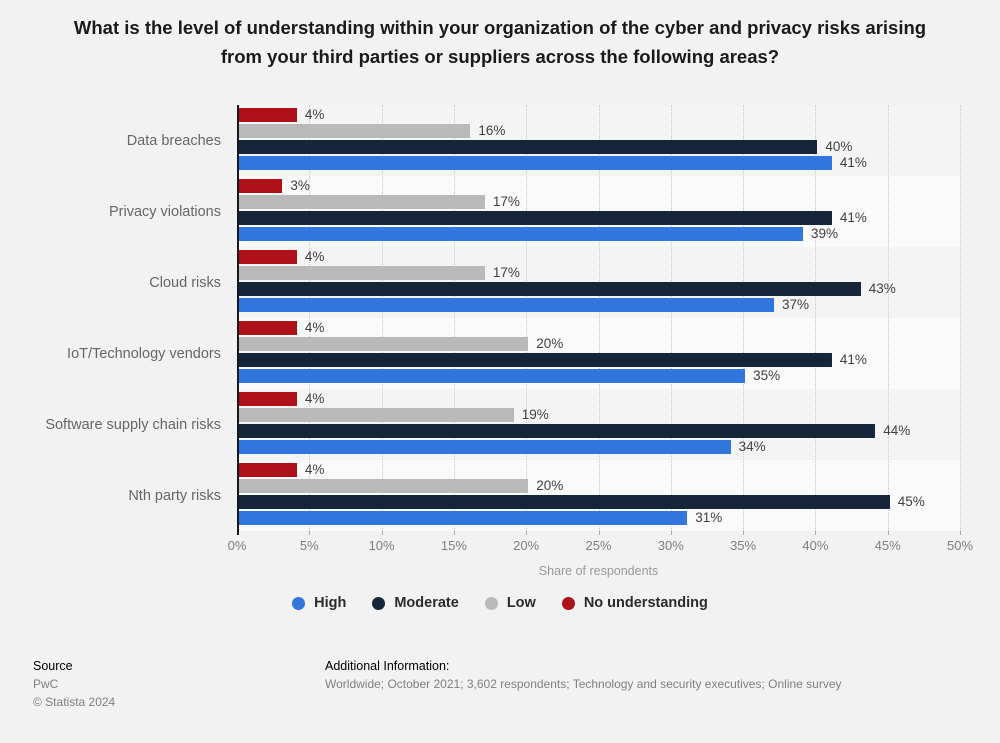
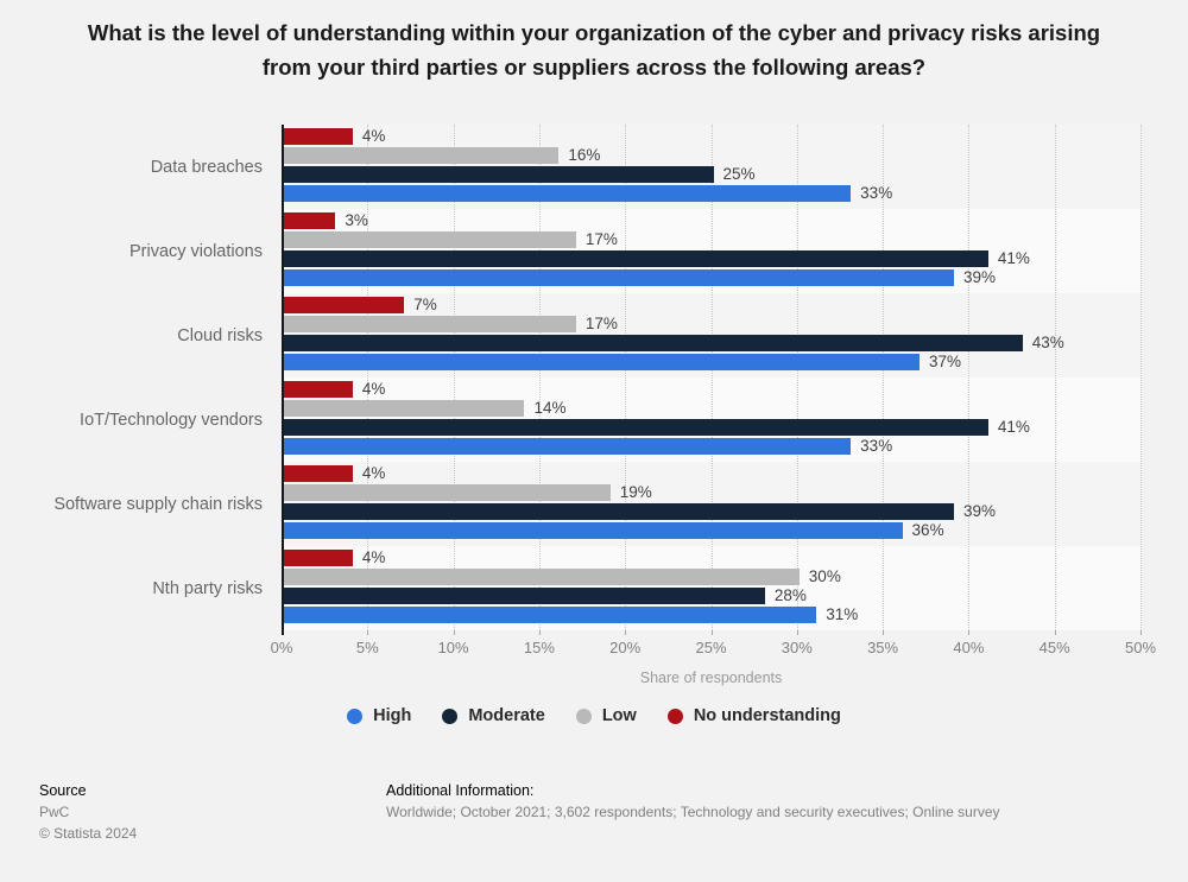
High/Data breaches: 41% -> 33%
Moderate/Data breaches: 40% -> 25%
No understanding/Cloud risks: 4% -> 7%
High/IoT/Technology vendors: 35% -> 33%
Low/IoT/Technology vendors: 20% -> 14%
High/Software supply chain risks: 34% -> 36%
Moderate/Software supply chain risks: 44% -> 39%
Moderate/Nth party risks: 45% -> 28%
Low/Nth party risks: 20% -> 30%
